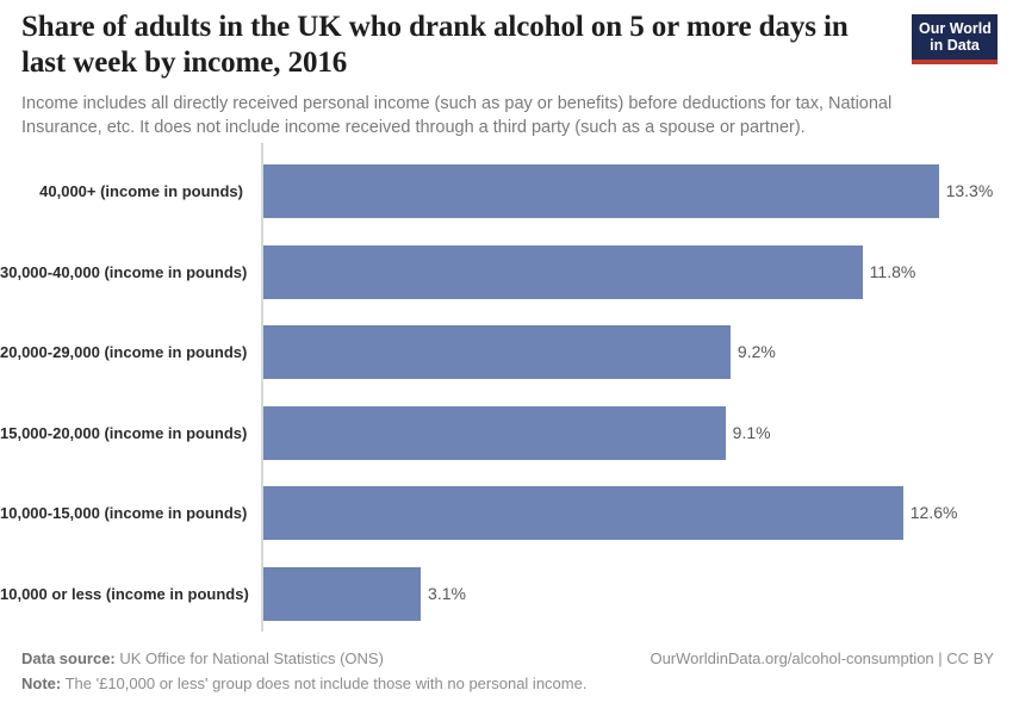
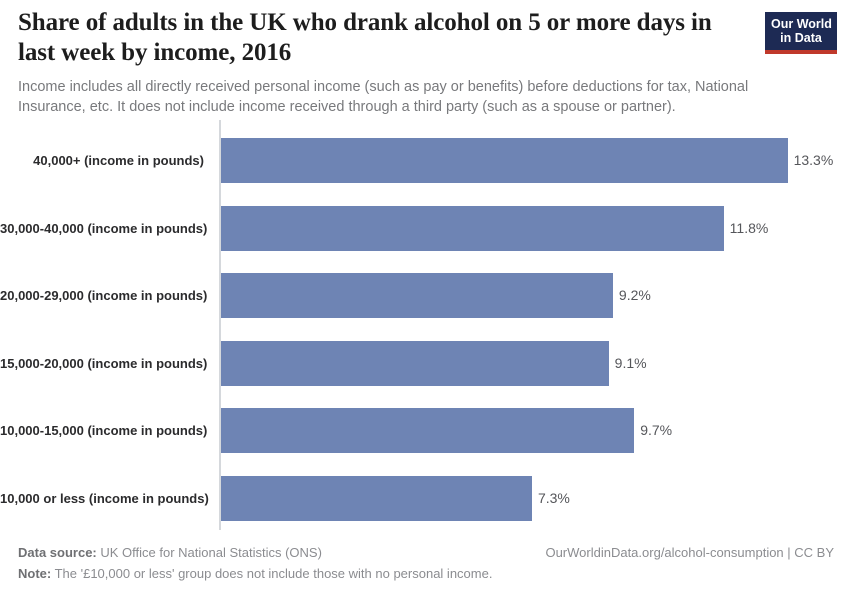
10,000-15,000 (income in pounds): 12.6% -> 9.7%
10,000 or less (income in pounds): 3.1% -> 7.3%
